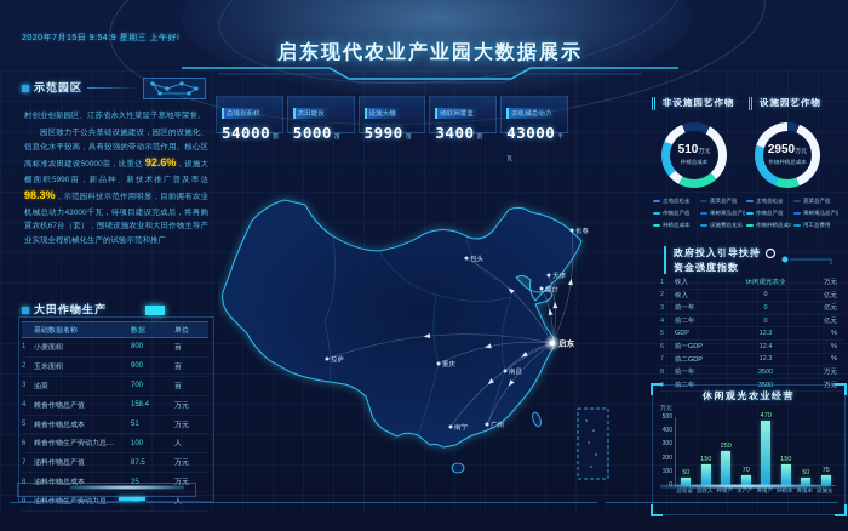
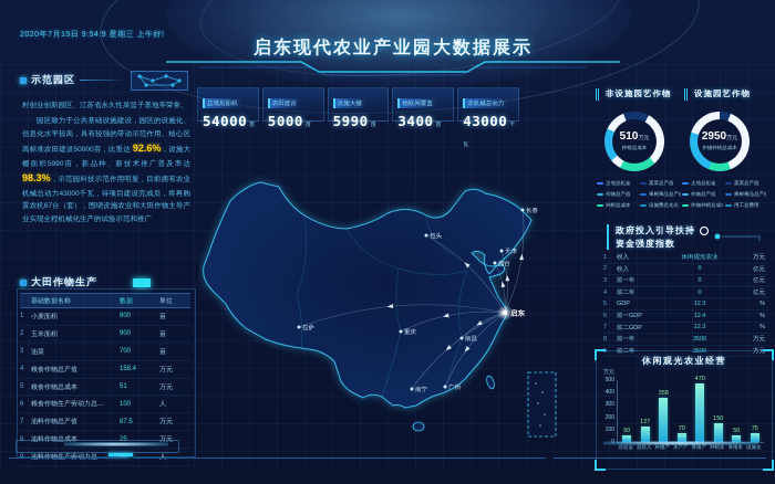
总收入: 150 -> 127
种植产: 250 -> 358
